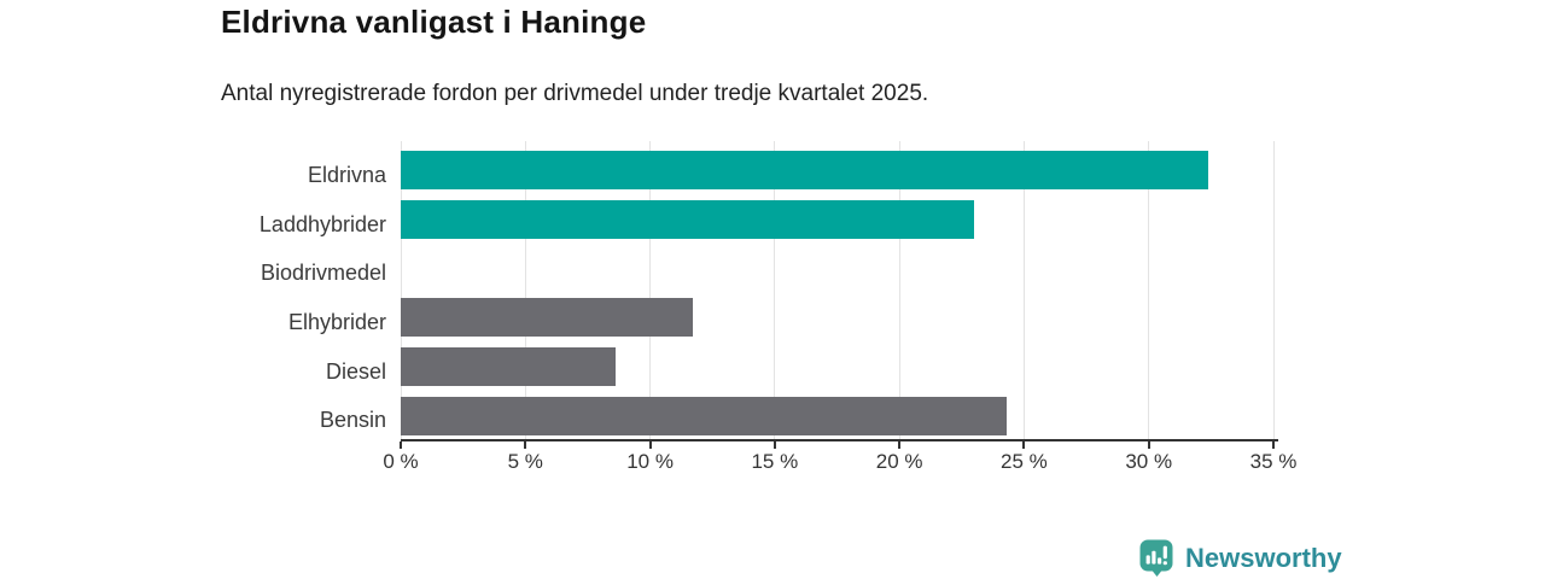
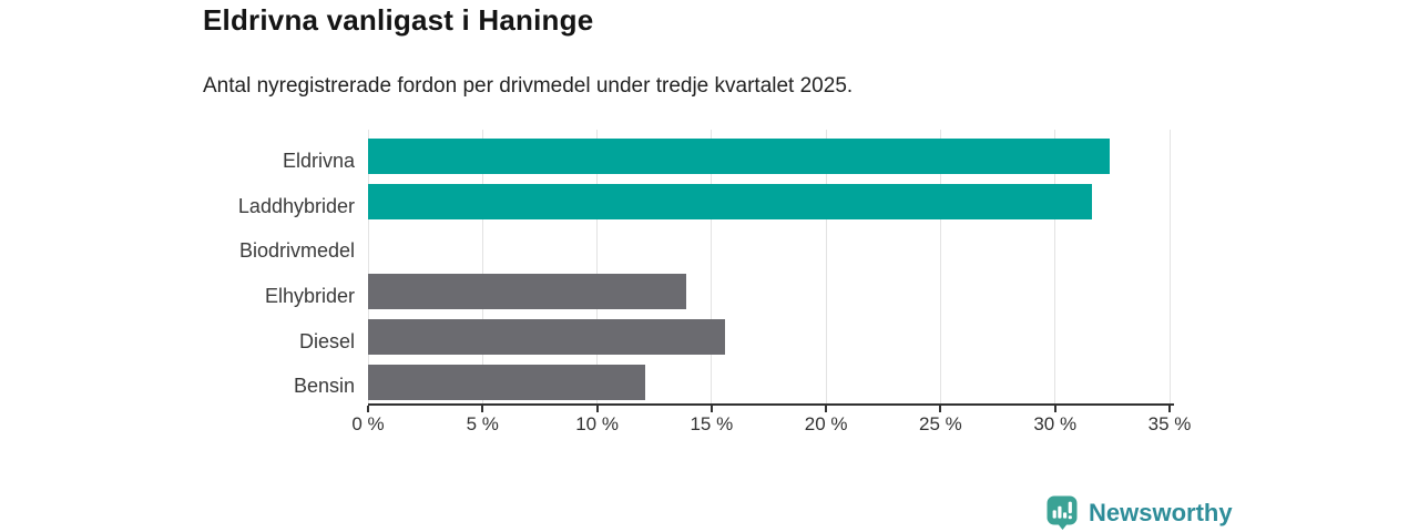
Laddhybrider: 23.0% -> 31.6%
Elhybrider: 11.7% -> 13.9%
Diesel: 8.6% -> 15.6%
Bensin: 24.3% -> 12.1%
